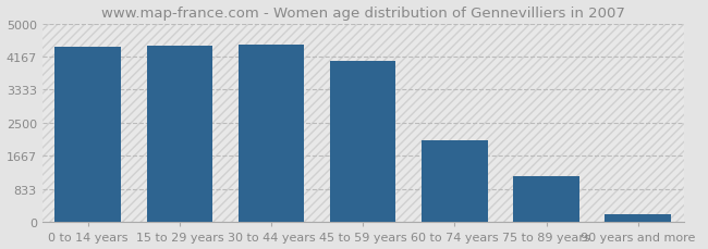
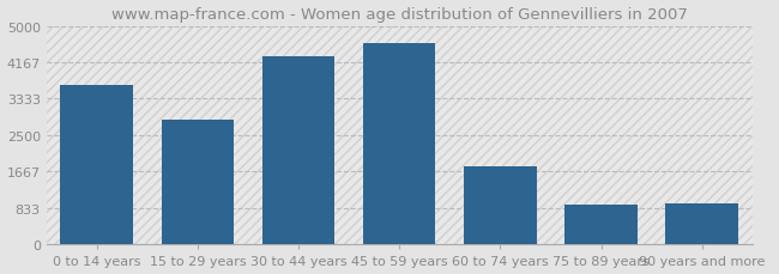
0 to 14 years: 4400 -> 3650
15 to 29 years: 4430 -> 2850
30 to 44 years: 4480 -> 4300
45 to 59 years: 4050 -> 4600
60 to 74 years: 2050 -> 1800
75 to 89 years: 1150 -> 900
90 years and more: 200 -> 950
